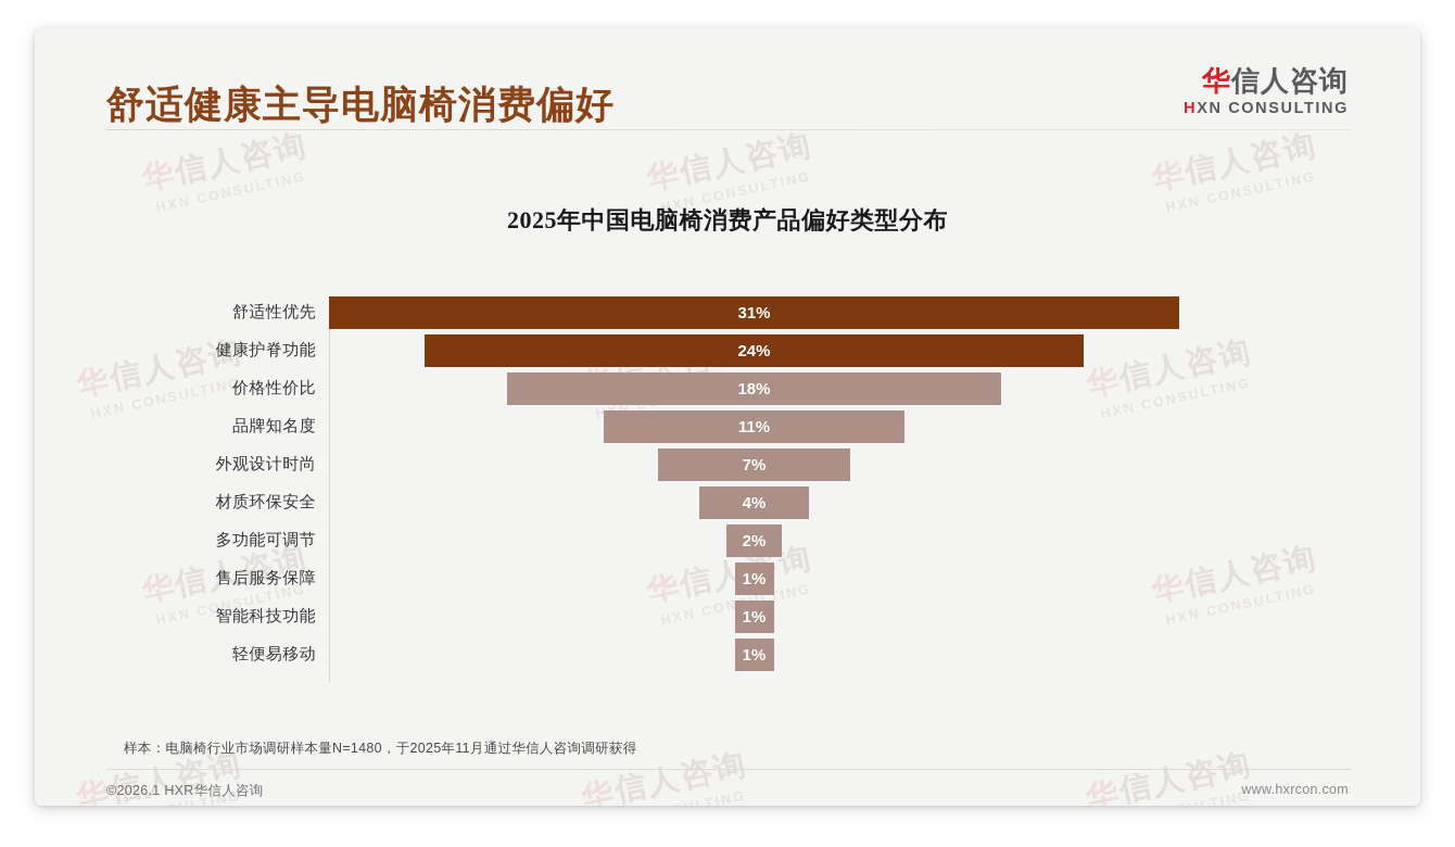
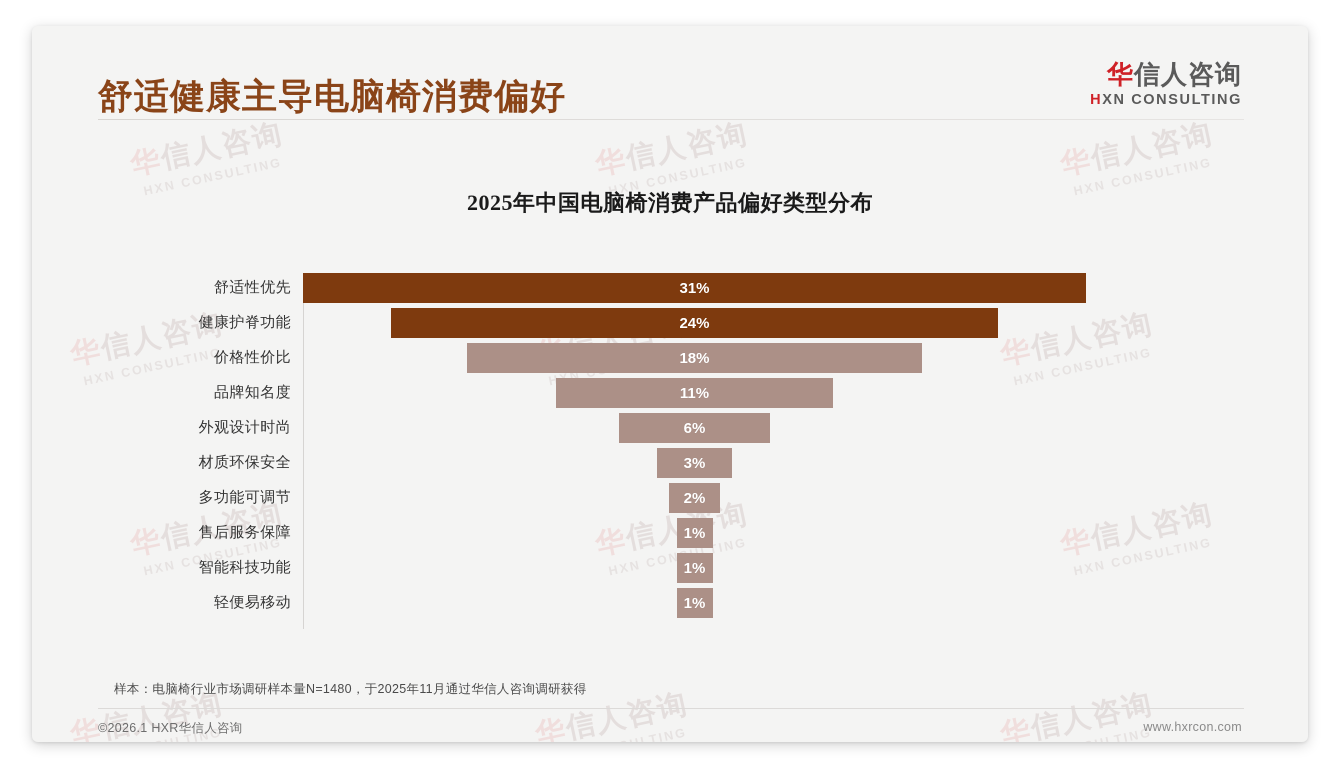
外观设计时尚: 7% -> 6%
材质环保安全: 4% -> 3%
